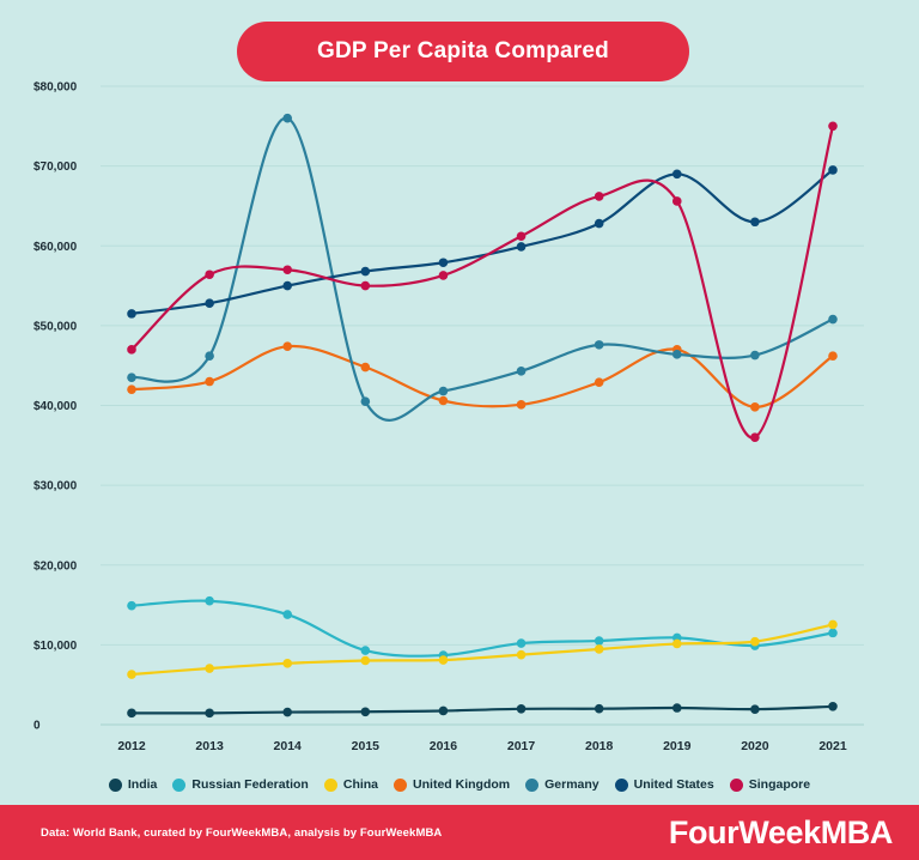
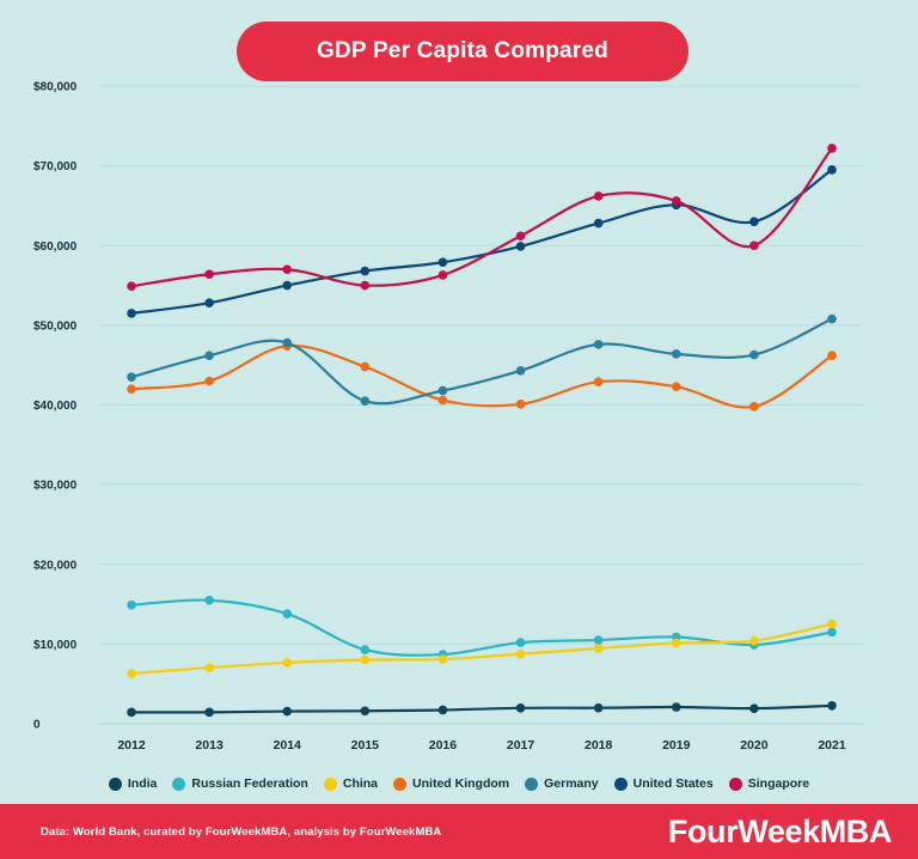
Singapore/2012: $47000 -> $55000
Germany/2014: $76000 -> $48000
United Kingdom/2019: $47000 -> $42000
United States/2019: $69000 -> $65000
Singapore/2020: $36000 -> $60000
Singapore/2021: $75000 -> $72000
